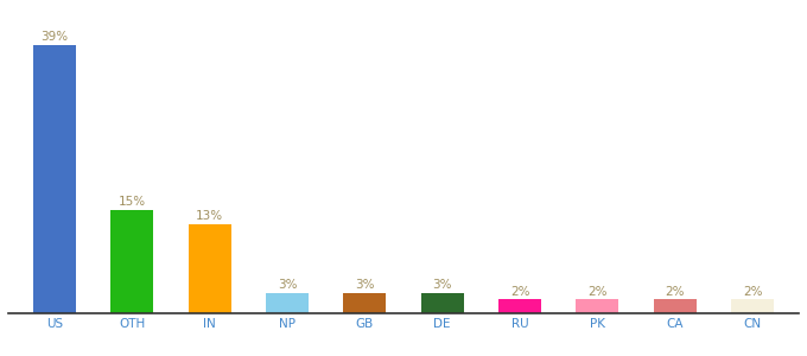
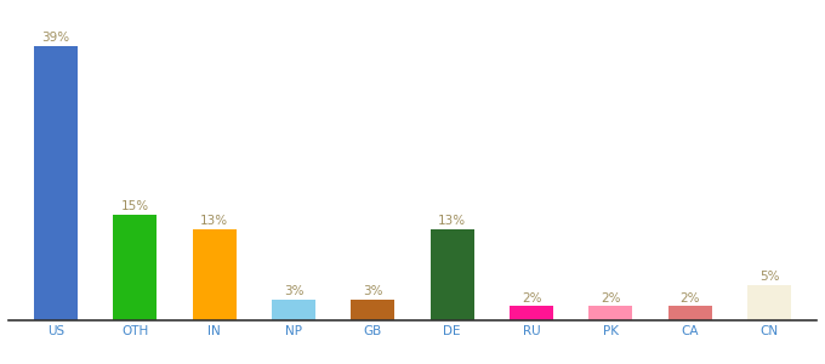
DE: 3% -> 13%
CN: 2% -> 5%
